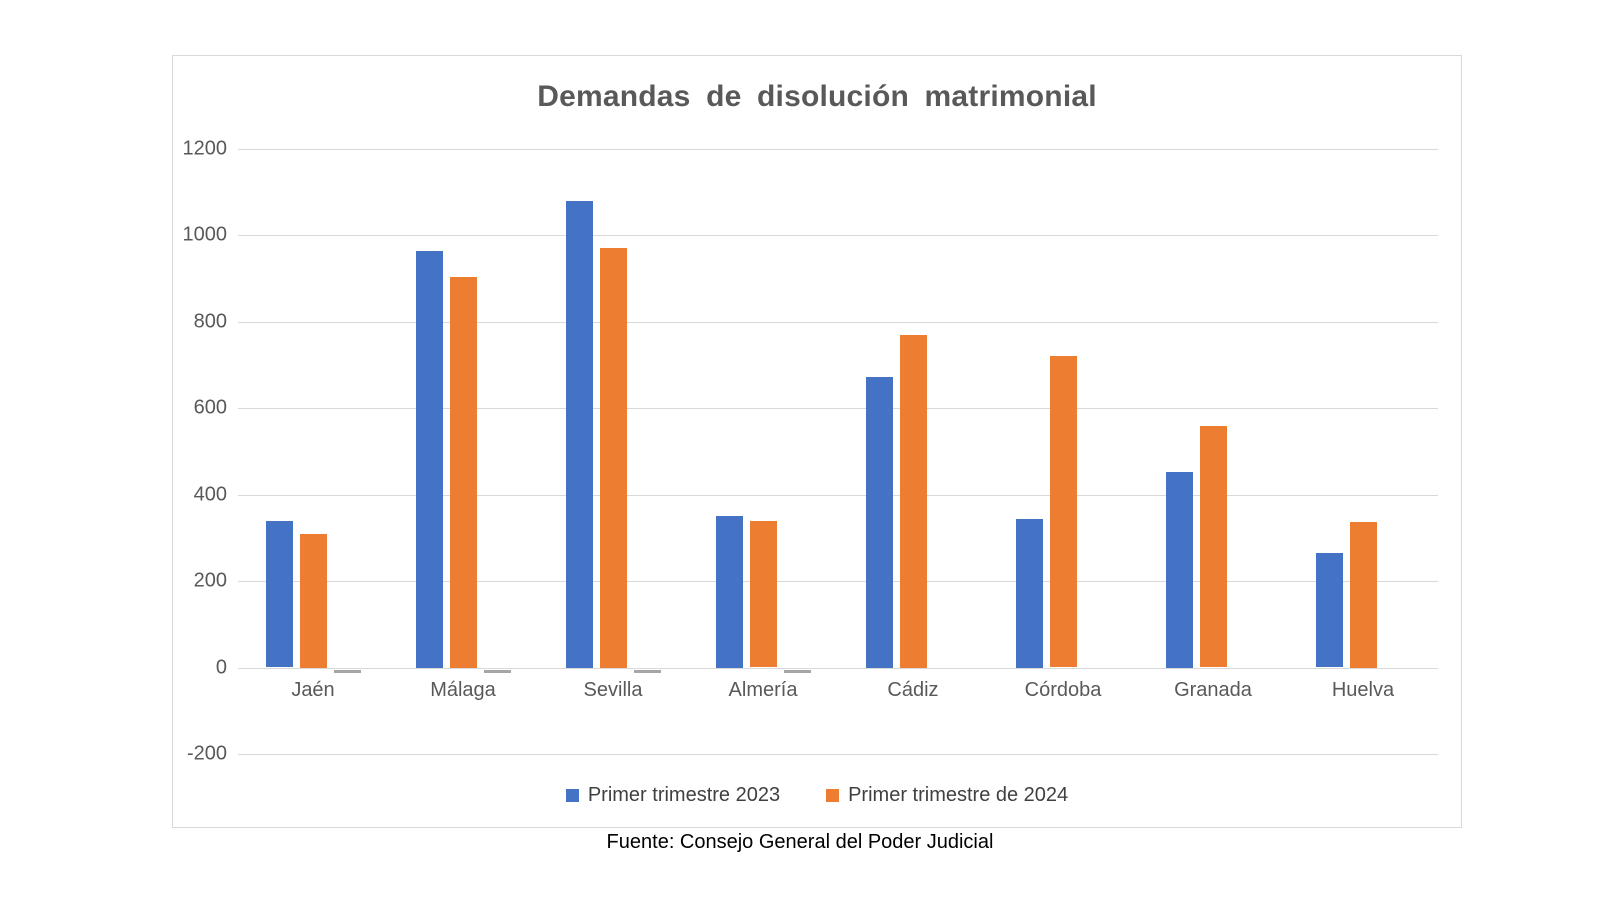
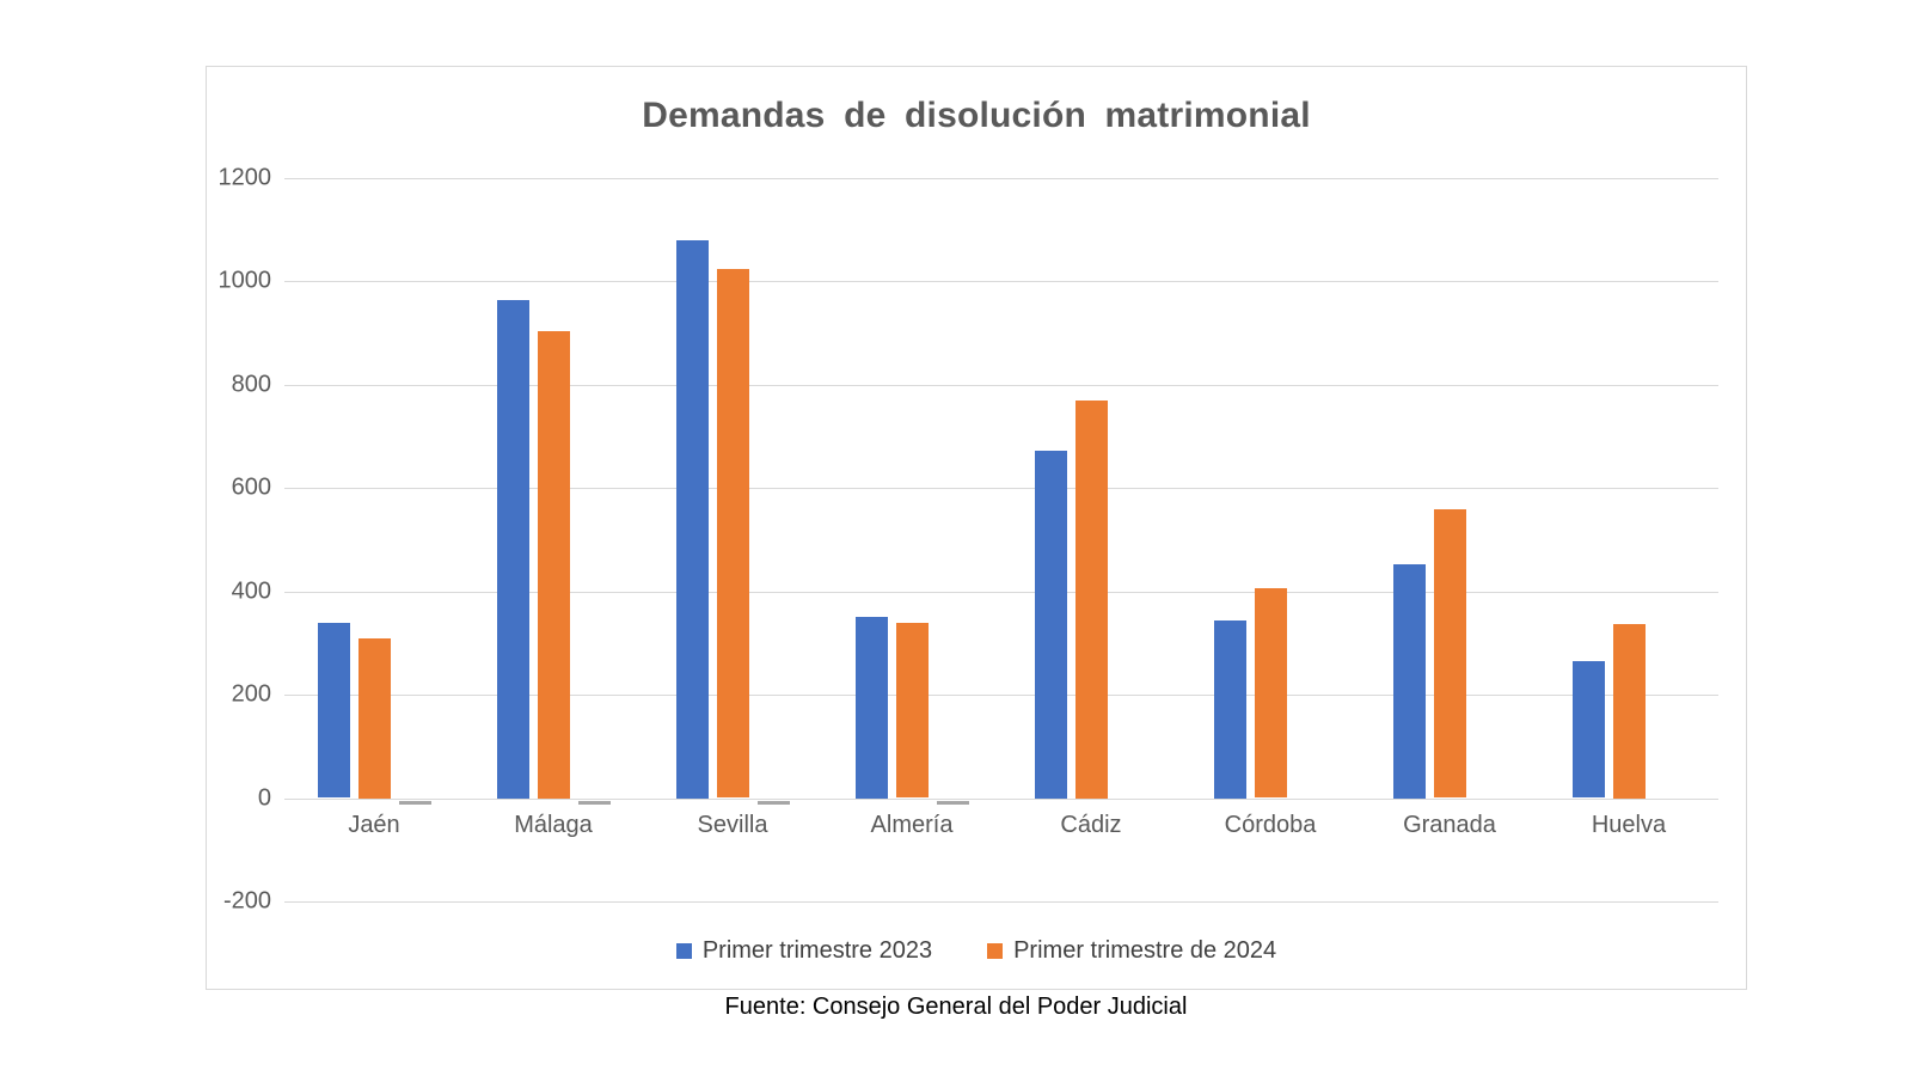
Primer trimestre de 2024/Sevilla: 970 -> 1020
Primer trimestre de 2024/Córdoba: 720 -> 410
